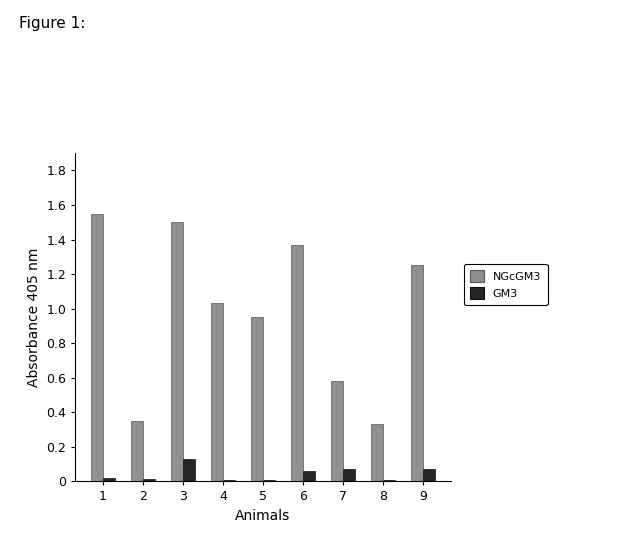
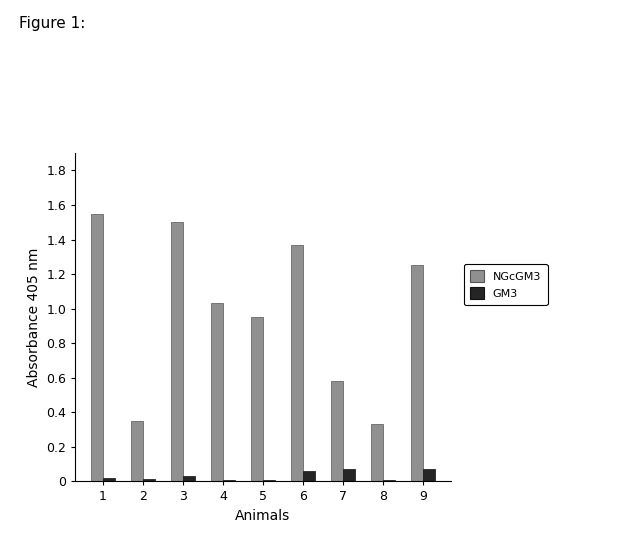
GM3/3: 0.13 -> 0.03
